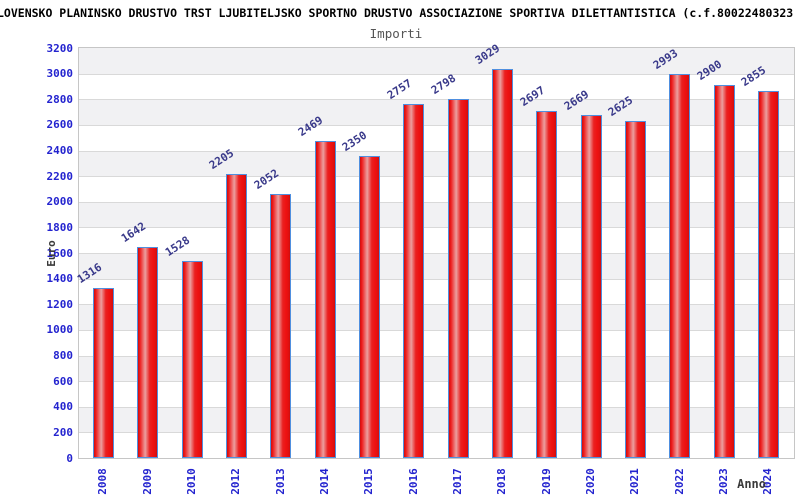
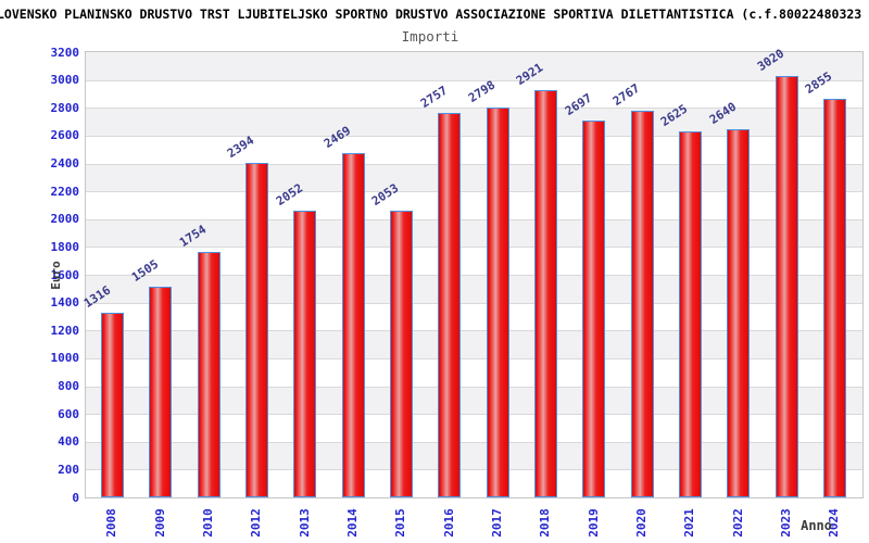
2009: 1642 -> 1505
2010: 1528 -> 1754
2012: 2205 -> 2394
2015: 2350 -> 2053
2018: 3029 -> 2921
2020: 2669 -> 2767
2022: 2993 -> 2640
2023: 2900 -> 3020
